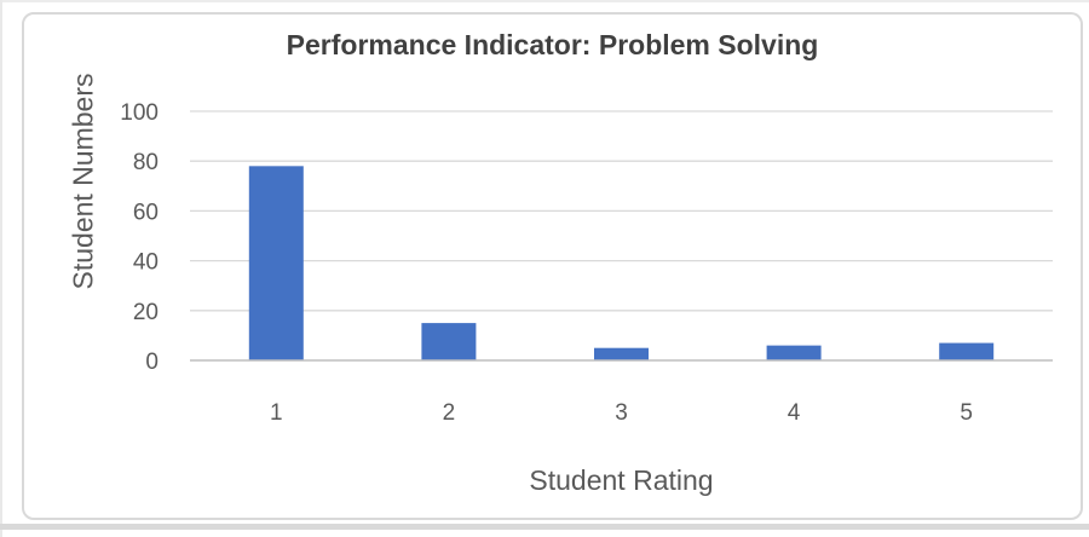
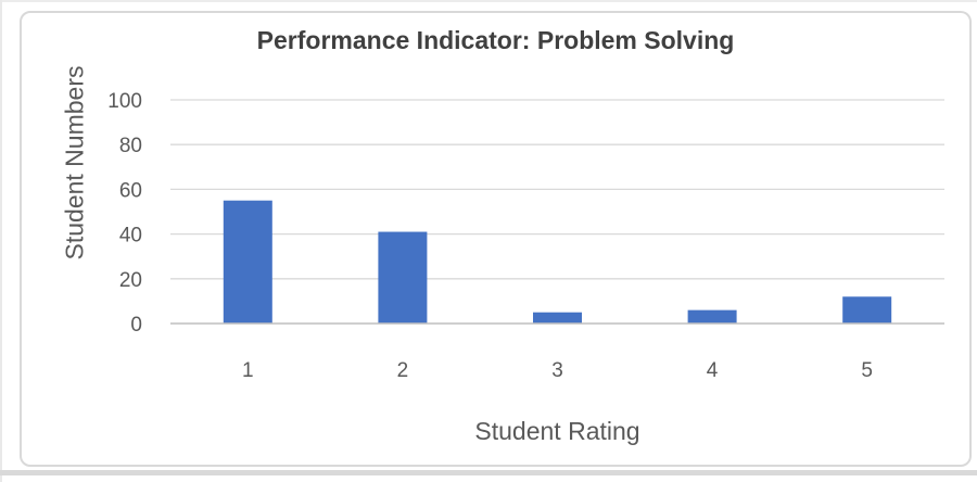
1: 78 -> 55
2: 15 -> 41
5: 7 -> 12
